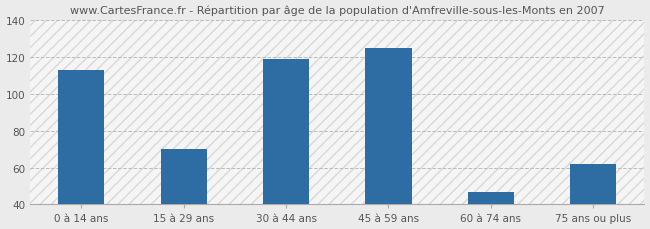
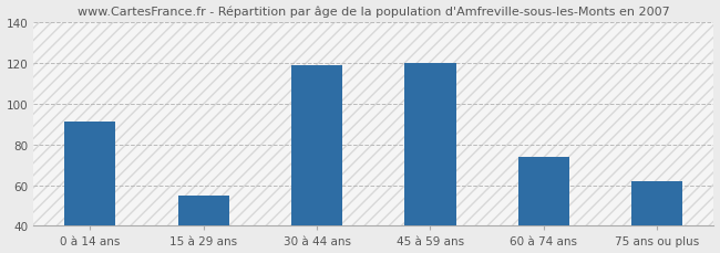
0 à 14 ans: 113 -> 91
15 à 29 ans: 70 -> 55
45 à 59 ans: 125 -> 120
60 à 74 ans: 47 -> 74
